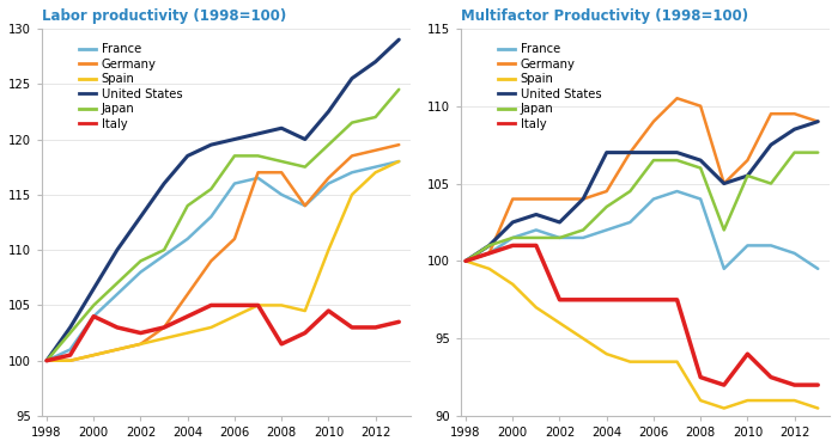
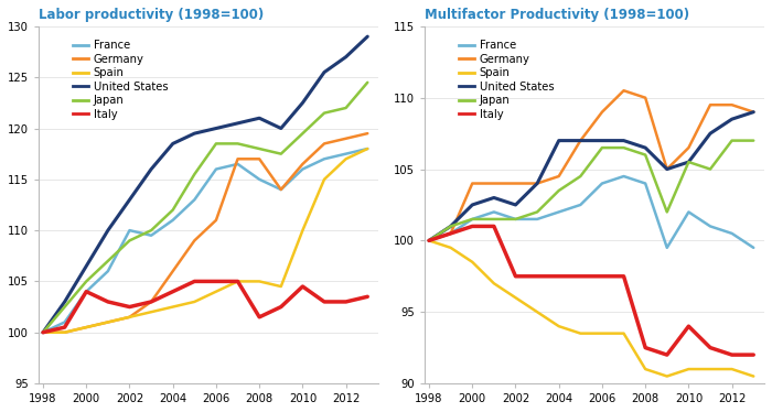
Labor productivity (1998=100)/France/2002: 108.0 -> 110.0
Labor productivity (1998=100)/Japan/2004: 114.0 -> 112.0
Multifactor Productivity (1998=100)/France/2010: 101.0 -> 102.0
